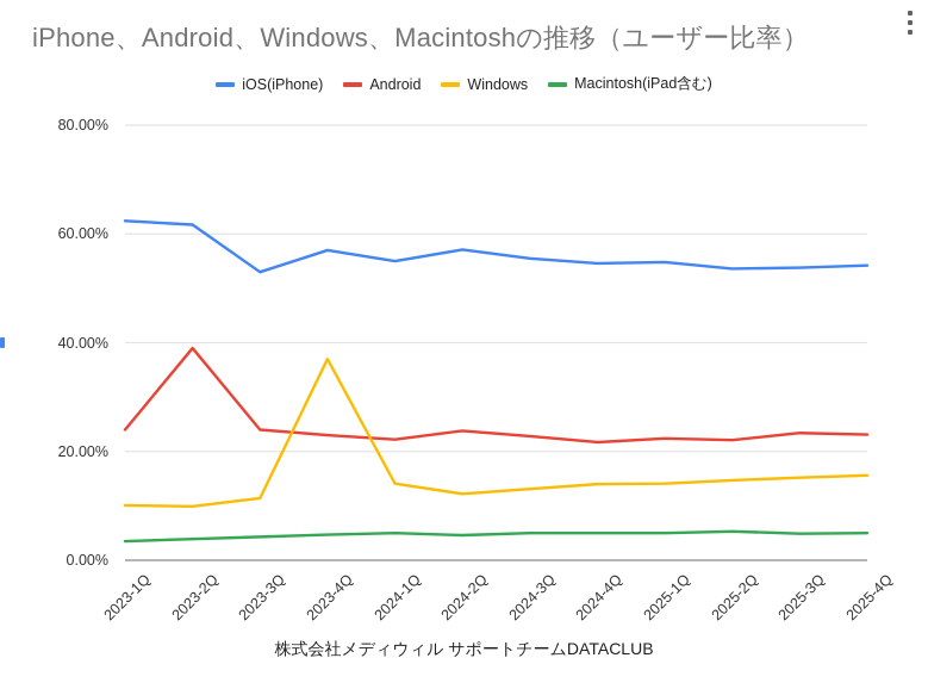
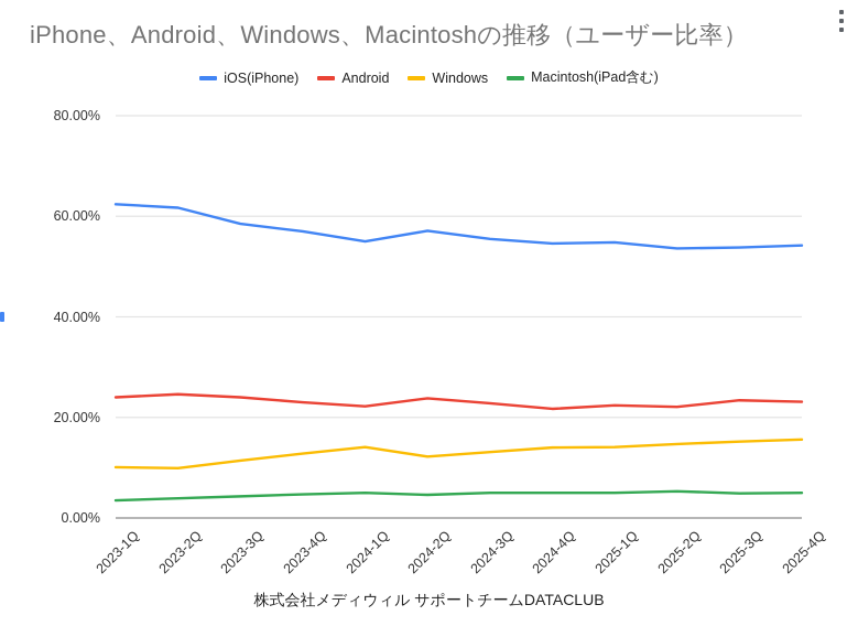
Android/2023-2Q: 39% -> 25%
iOS(iPhone)/2023-3Q: 53% -> 58%
Windows/2023-4Q: 37% -> 13%
